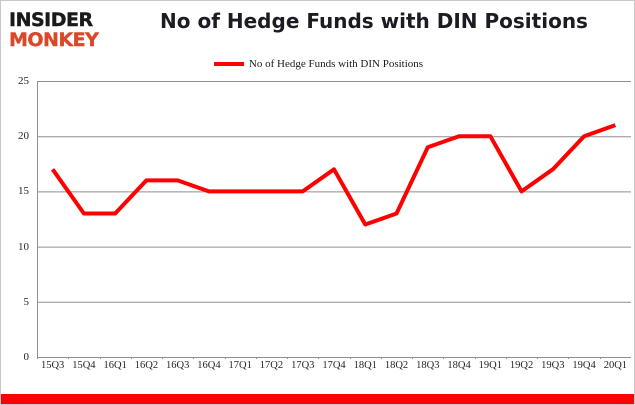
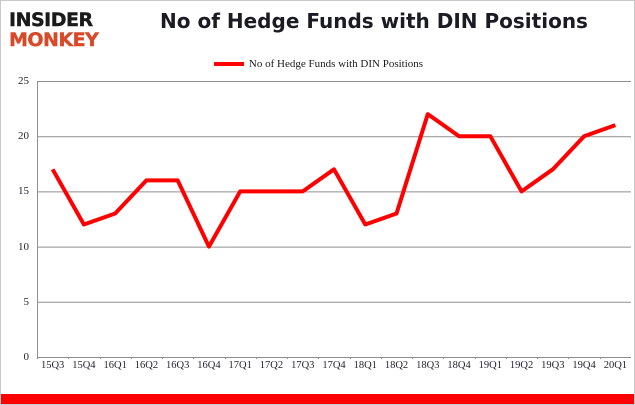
15Q4: 13 -> 12
16Q4: 15 -> 10
18Q3: 19 -> 22
